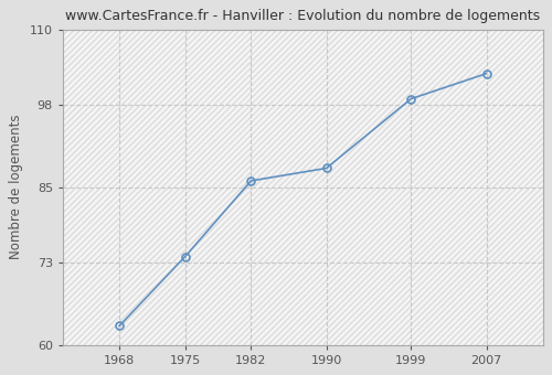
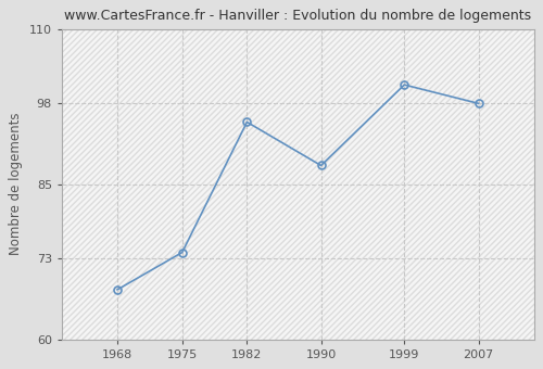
1968: 63 -> 68
1982: 86 -> 95
1999: 99 -> 101
2007: 103 -> 98
